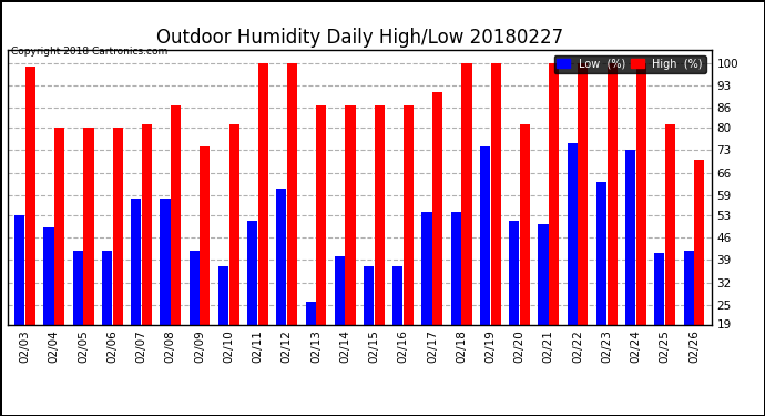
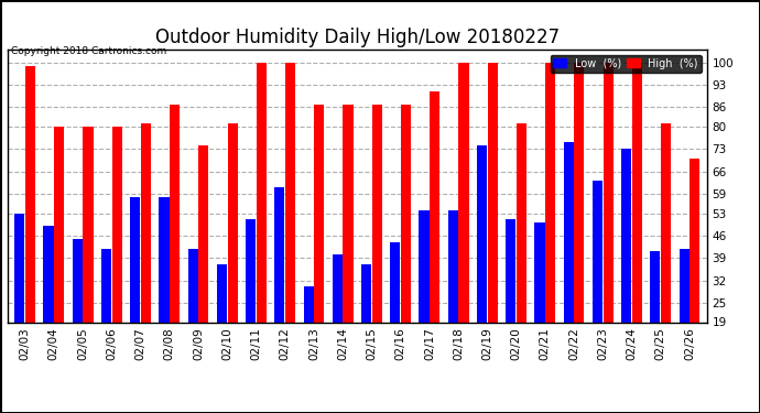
Low (%)/02/05: 42 -> 45
Low (%)/02/13: 26 -> 30
Low (%)/02/16: 37 -> 44
